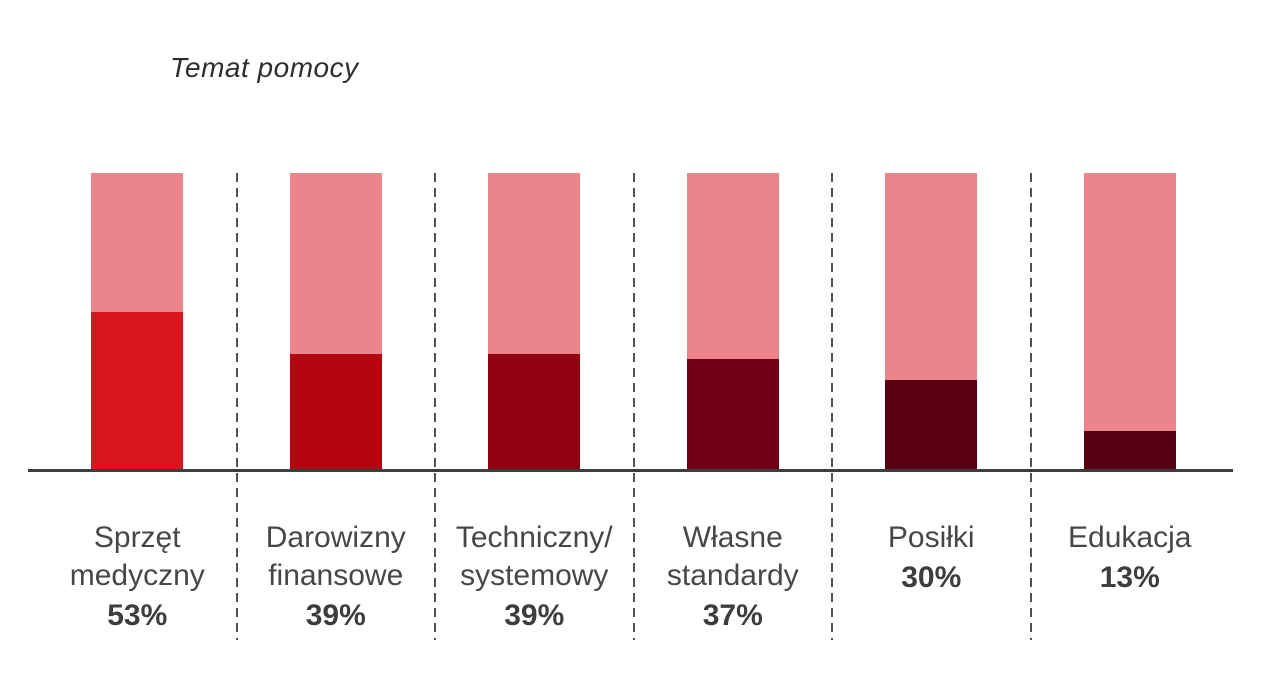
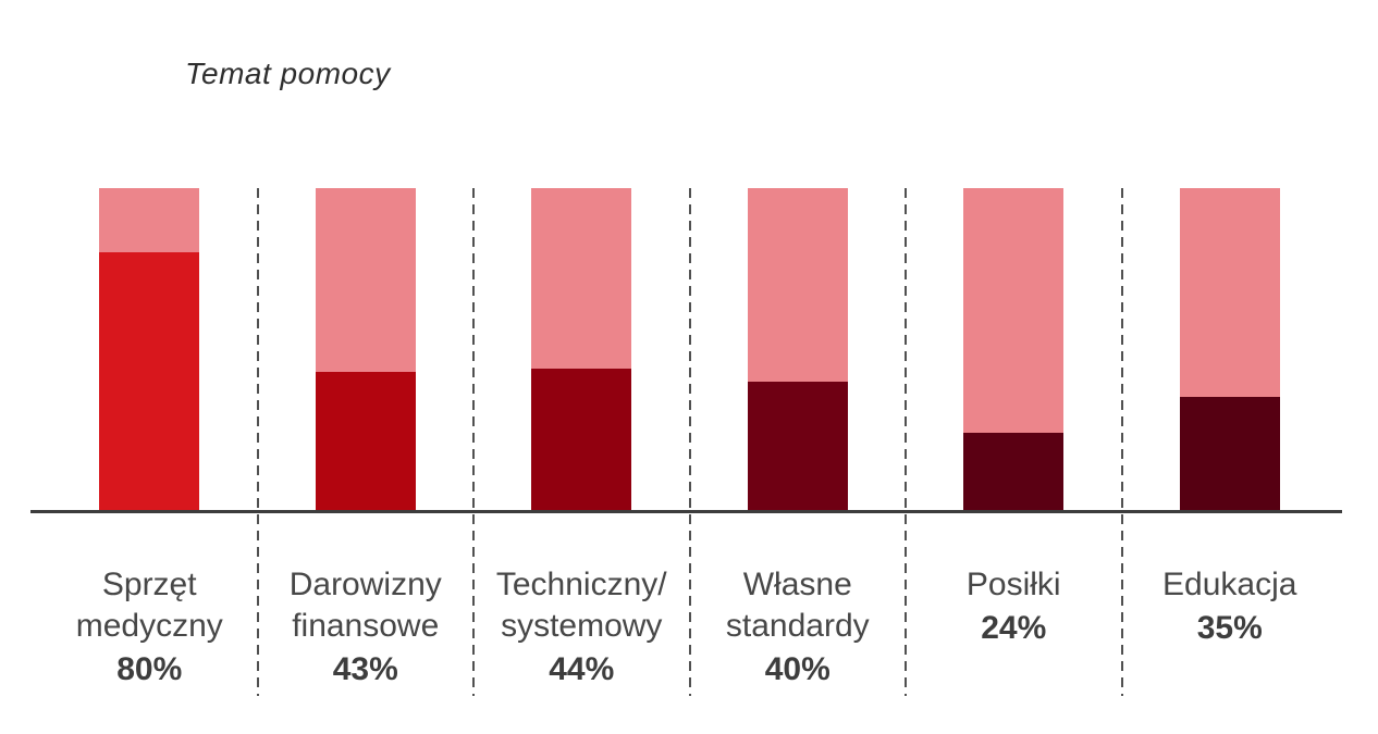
Sprzęt medyczny: 53% -> 80%
Darowizny finansowe: 39% -> 43%
Techniczny/systemowy: 39% -> 44%
Własne standardy: 37% -> 40%
Posiłki: 30% -> 24%
Edukacja: 13% -> 35%
